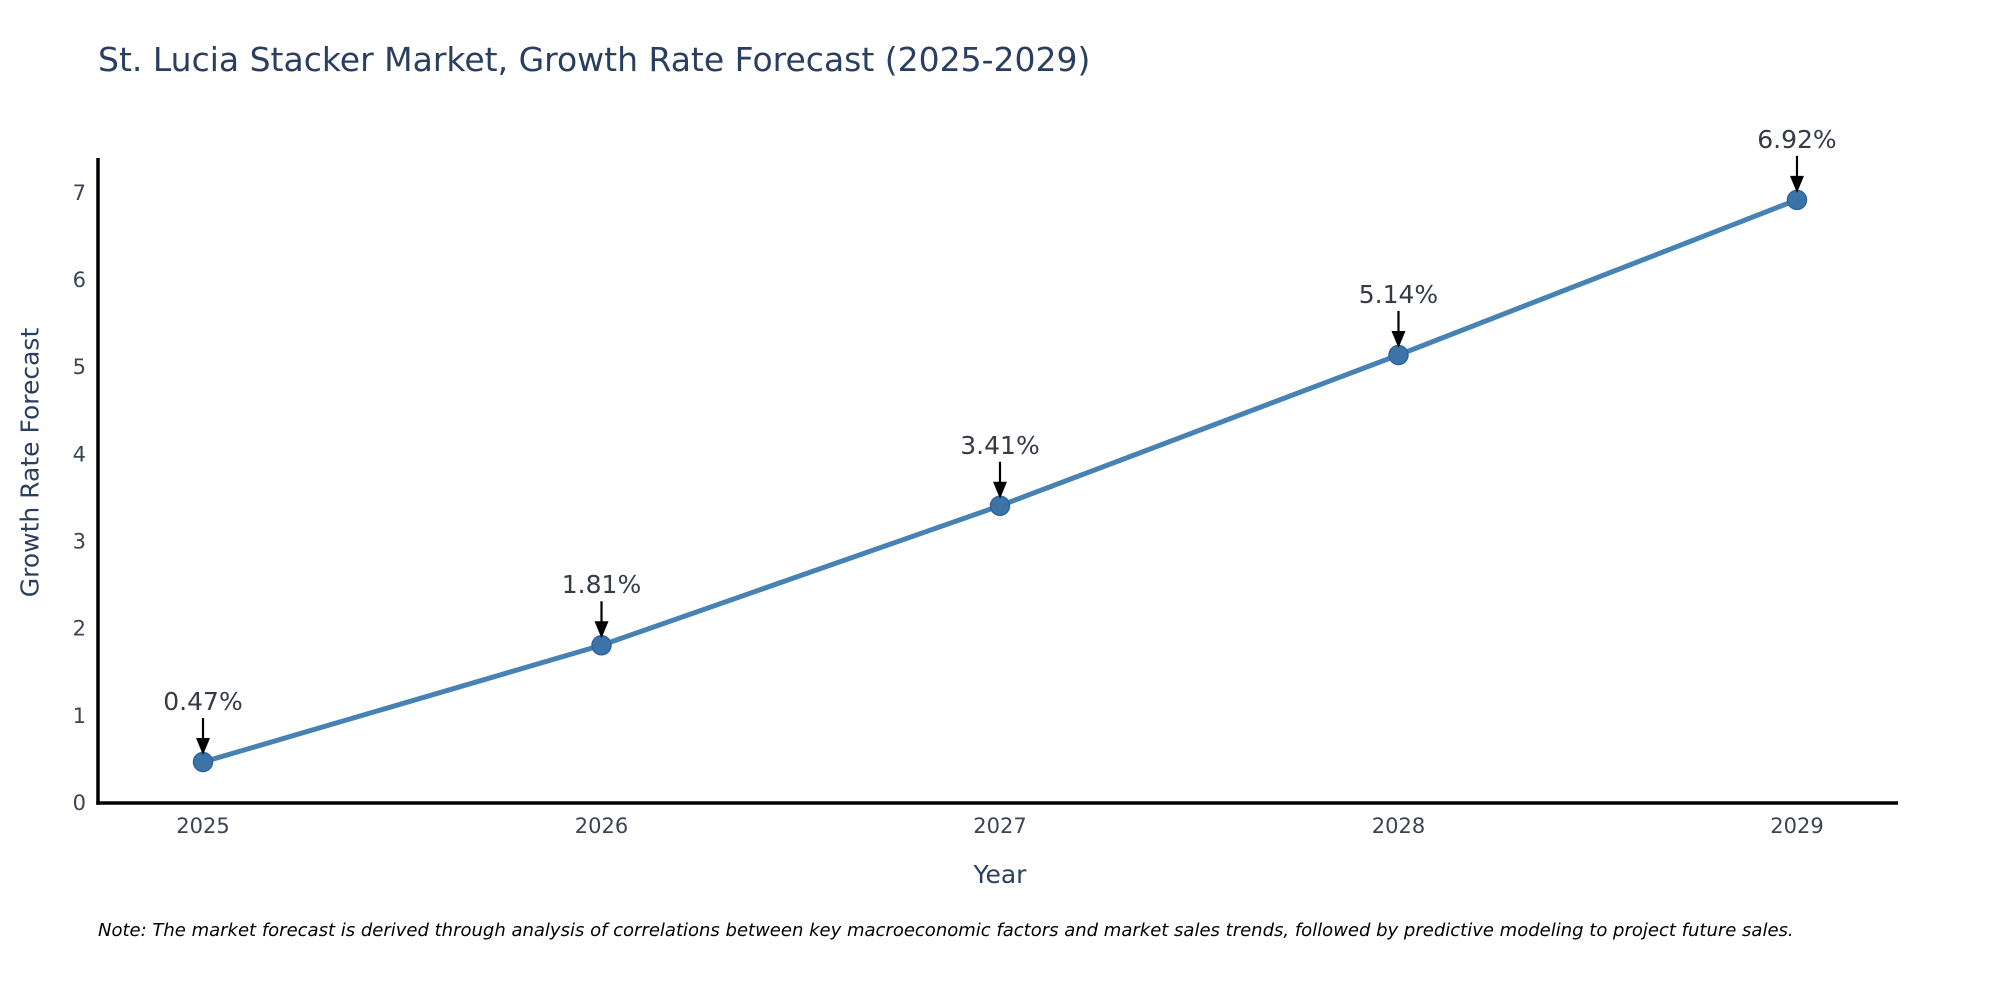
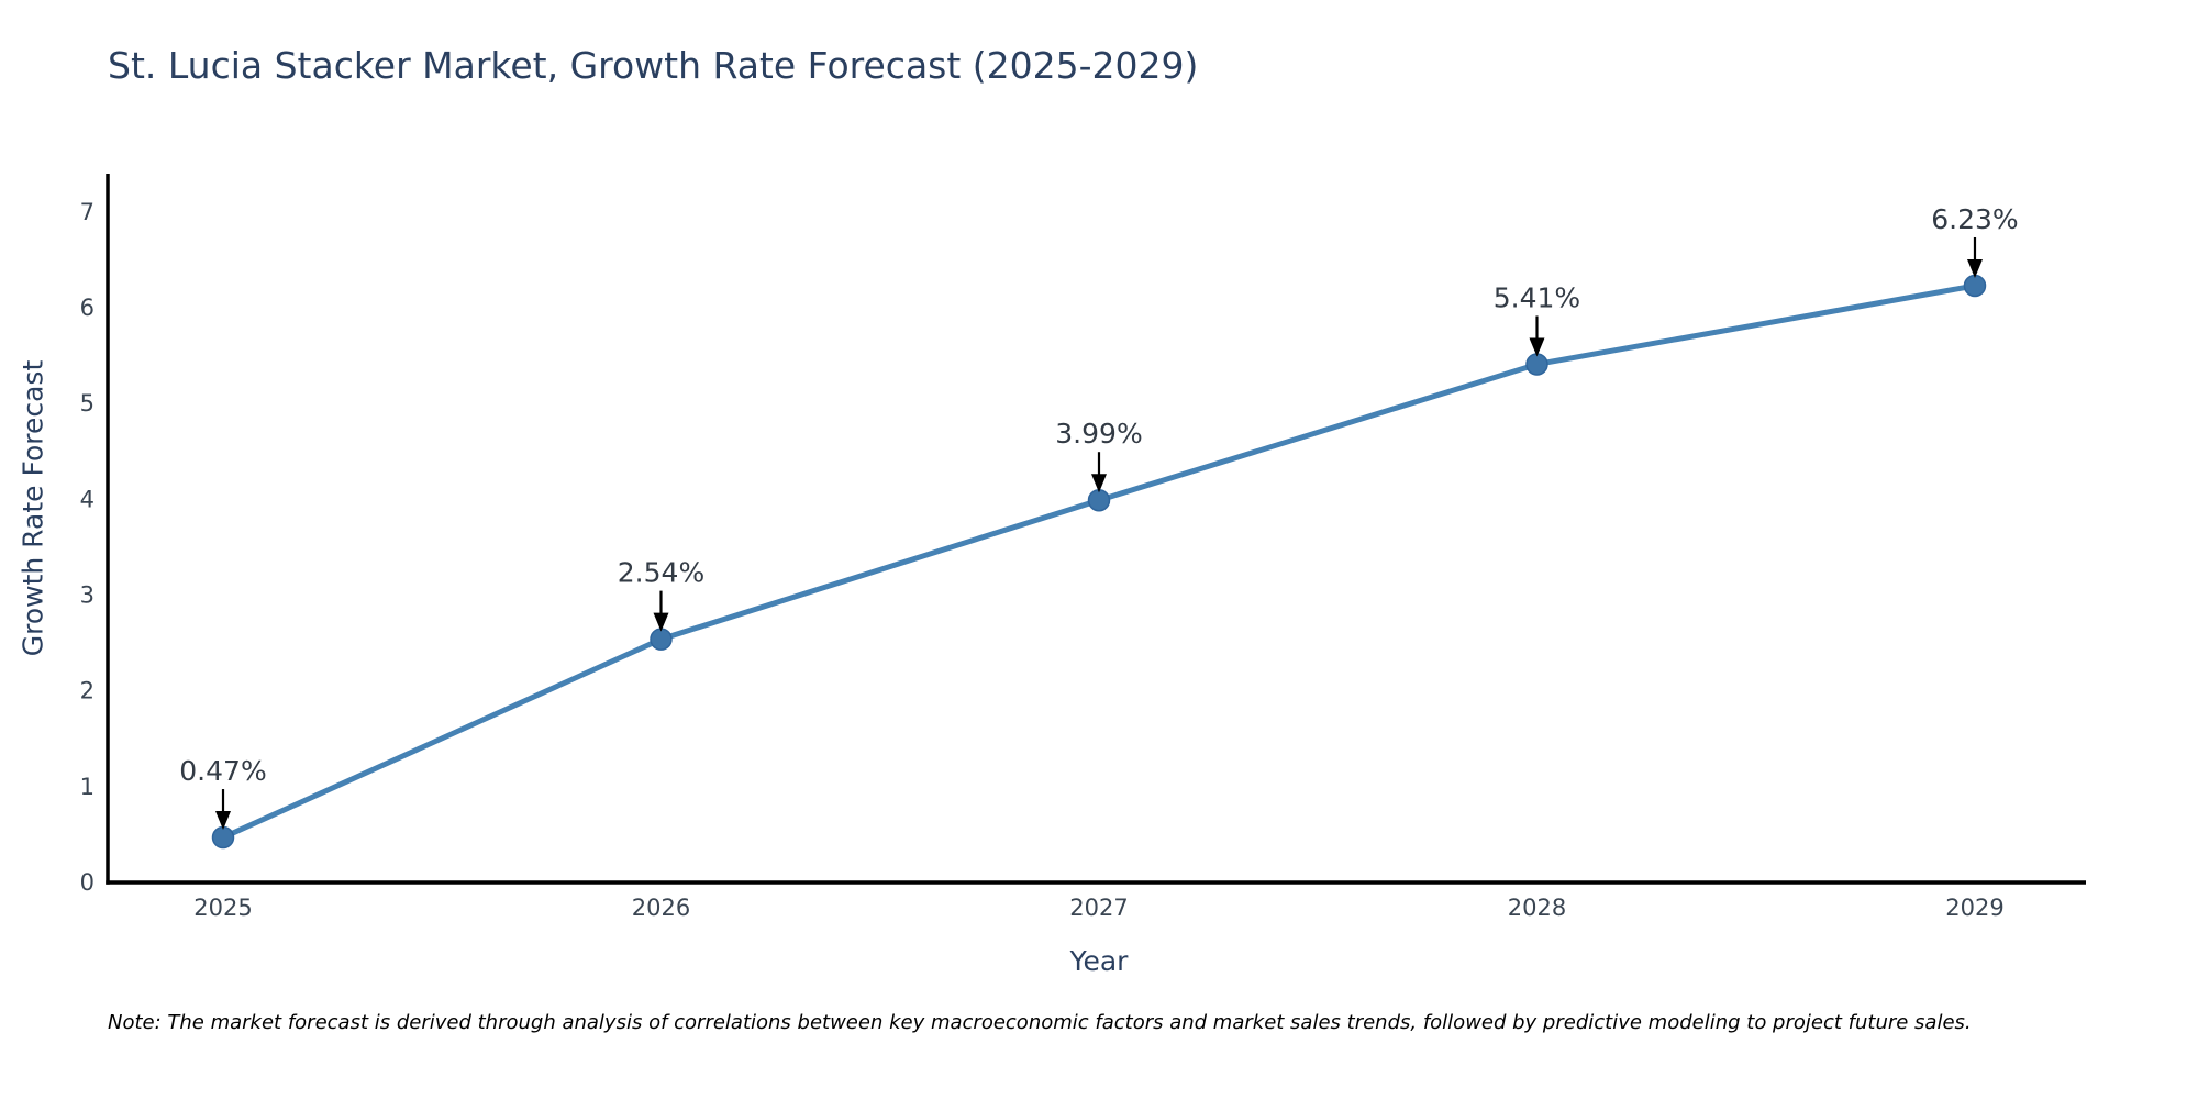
2026: 1.81% -> 2.54%
2027: 3.41% -> 3.99%
2028: 5.14% -> 5.41%
2029: 6.92% -> 6.23%
